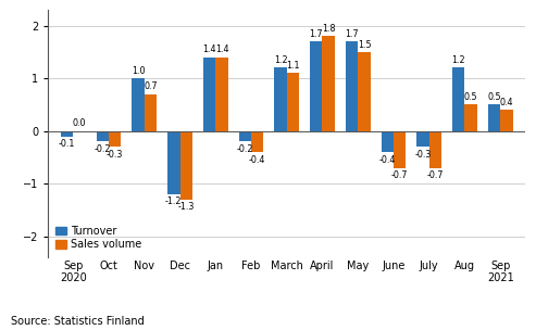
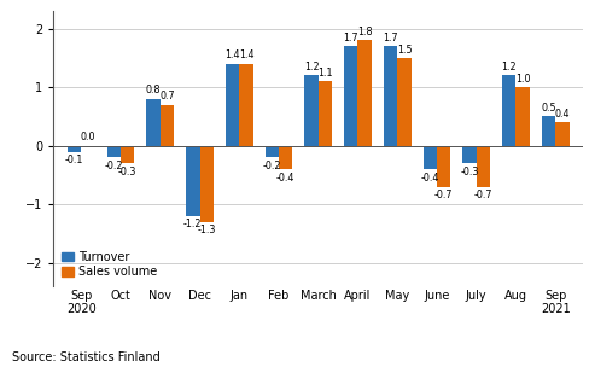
Turnover/Nov: 1.0 -> 0.8
Sales volume/Aug: 0.5 -> 1.0
